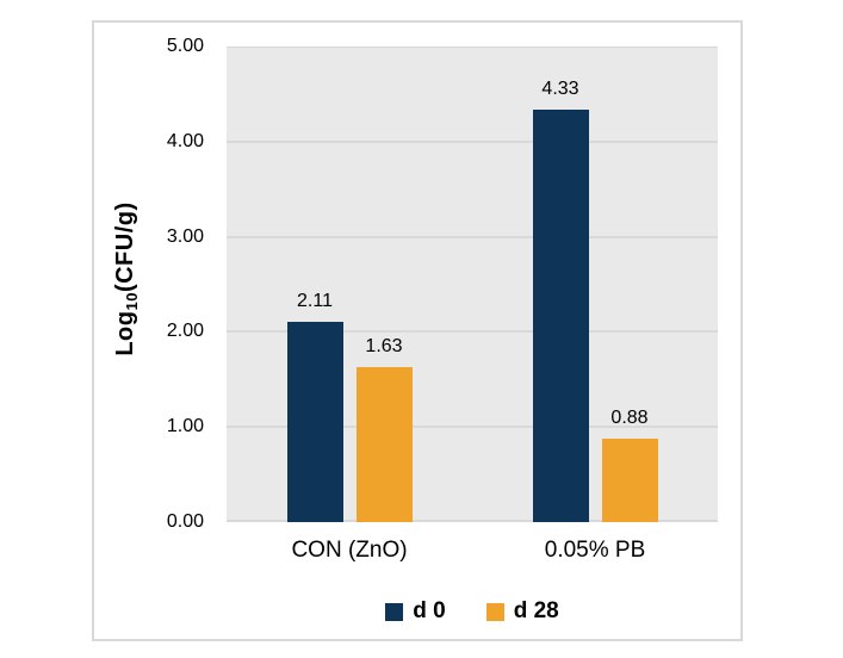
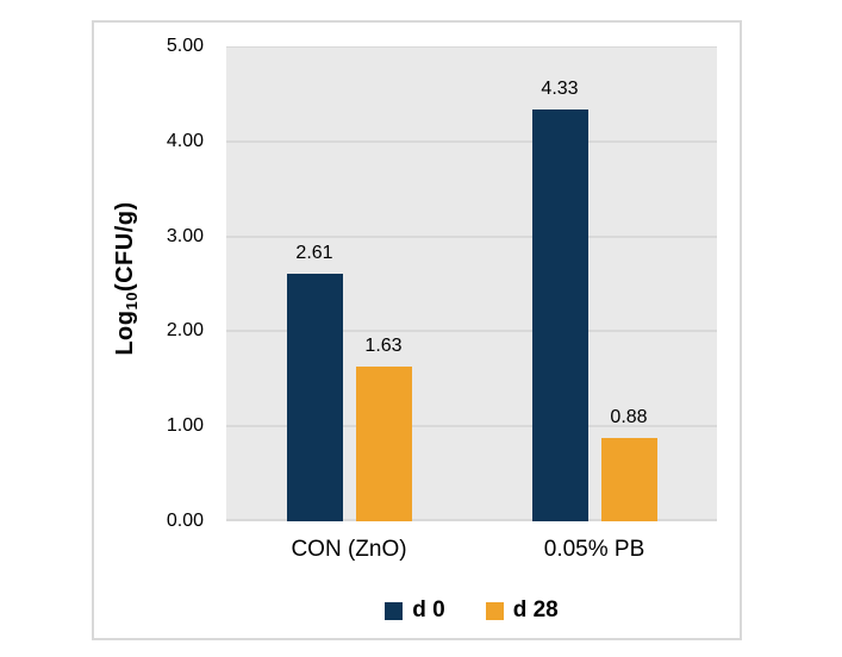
d 0/CON (ZnO): 2.11 -> 2.61
